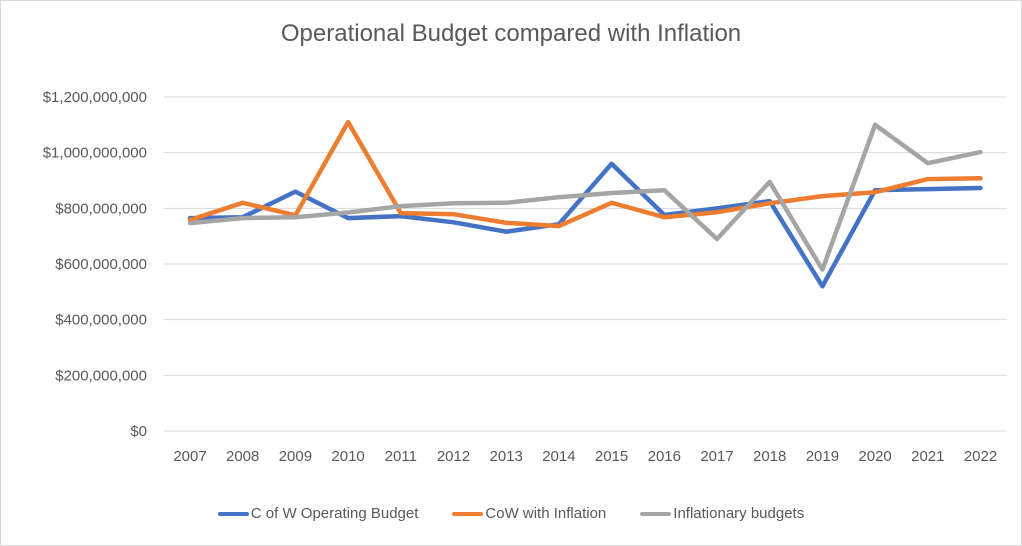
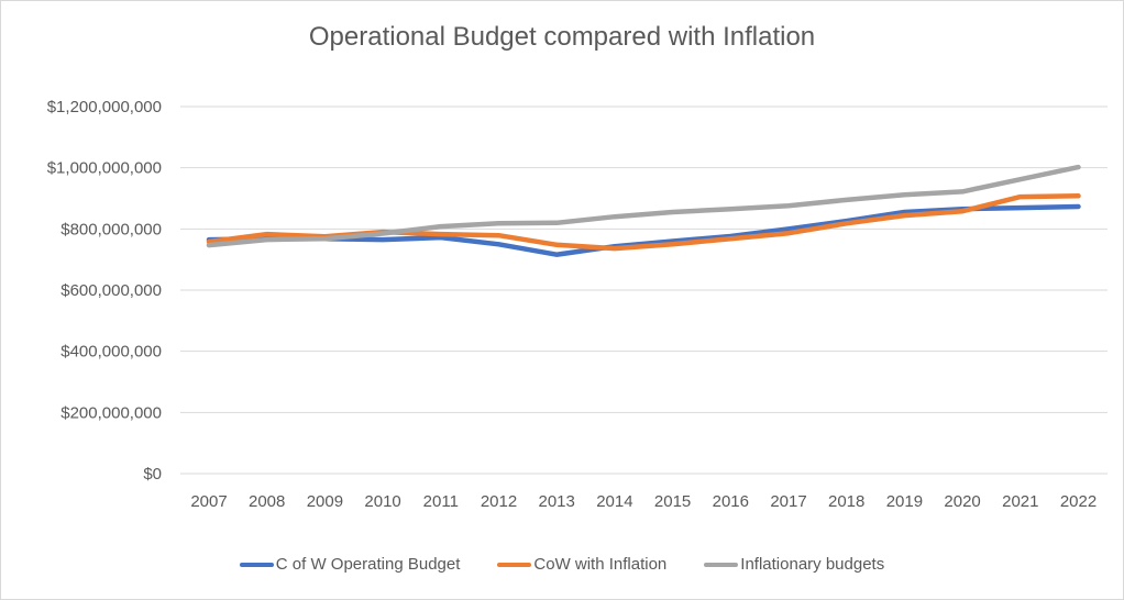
CoW with Inflation/2008: $820000000 -> $780000000
C of W Operating Budget/2009: $860000000 -> $770000000
CoW with Inflation/2010: $1110000000 -> $790000000
C of W Operating Budget/2015: $960000000 -> $760000000
CoW with Inflation/2015: $820000000 -> $750000000
Inflationary budgets/2017: $690000000 -> $880000000
C of W Operating Budget/2019: $520000000 -> $860000000
Inflationary budgets/2019: $580000000 -> $910000000
Inflationary budgets/2020: $1100000000 -> $920000000
